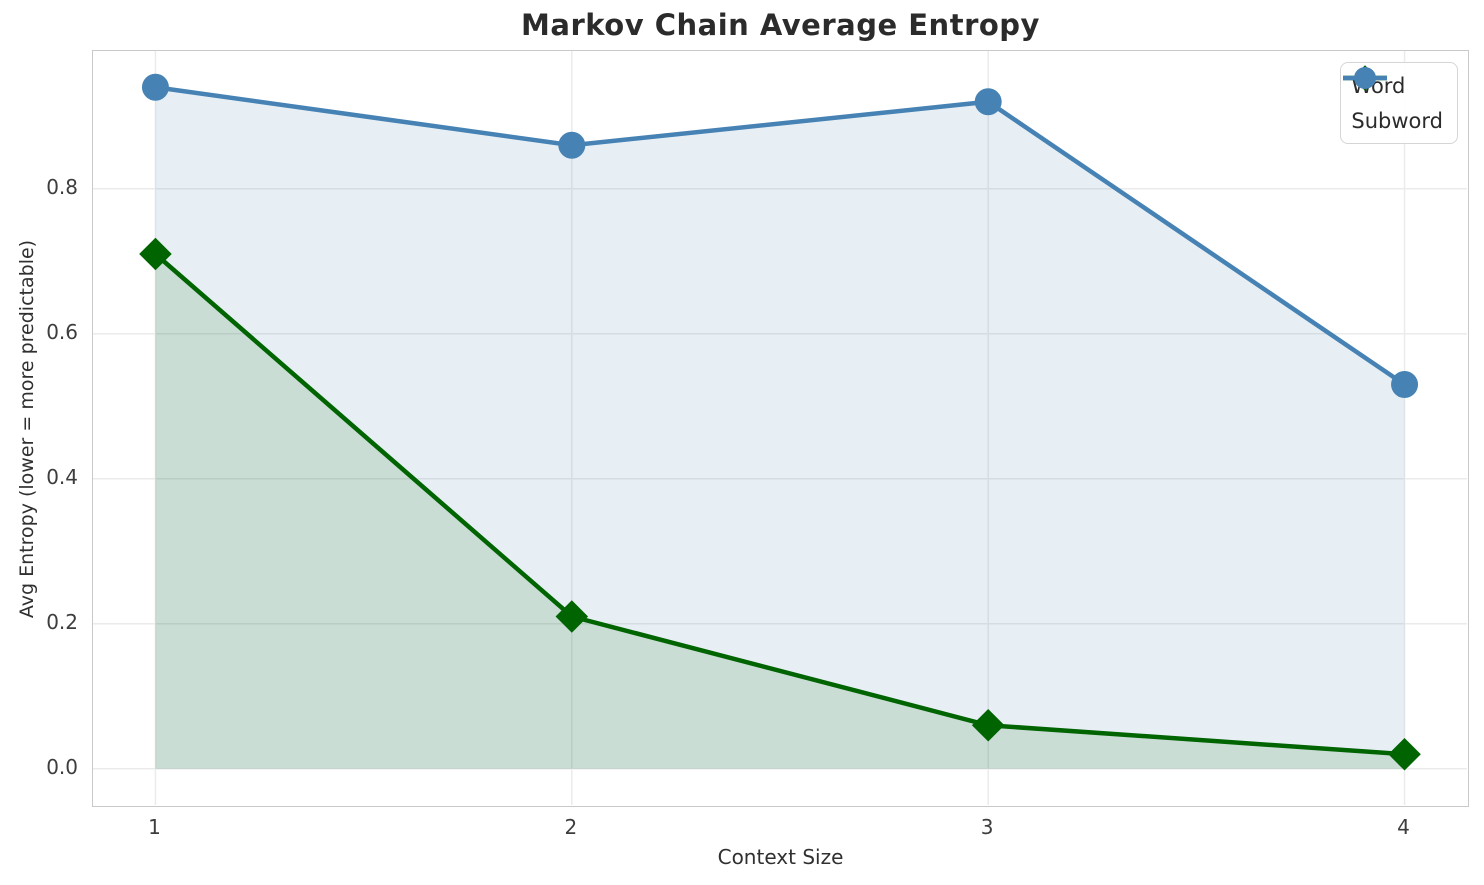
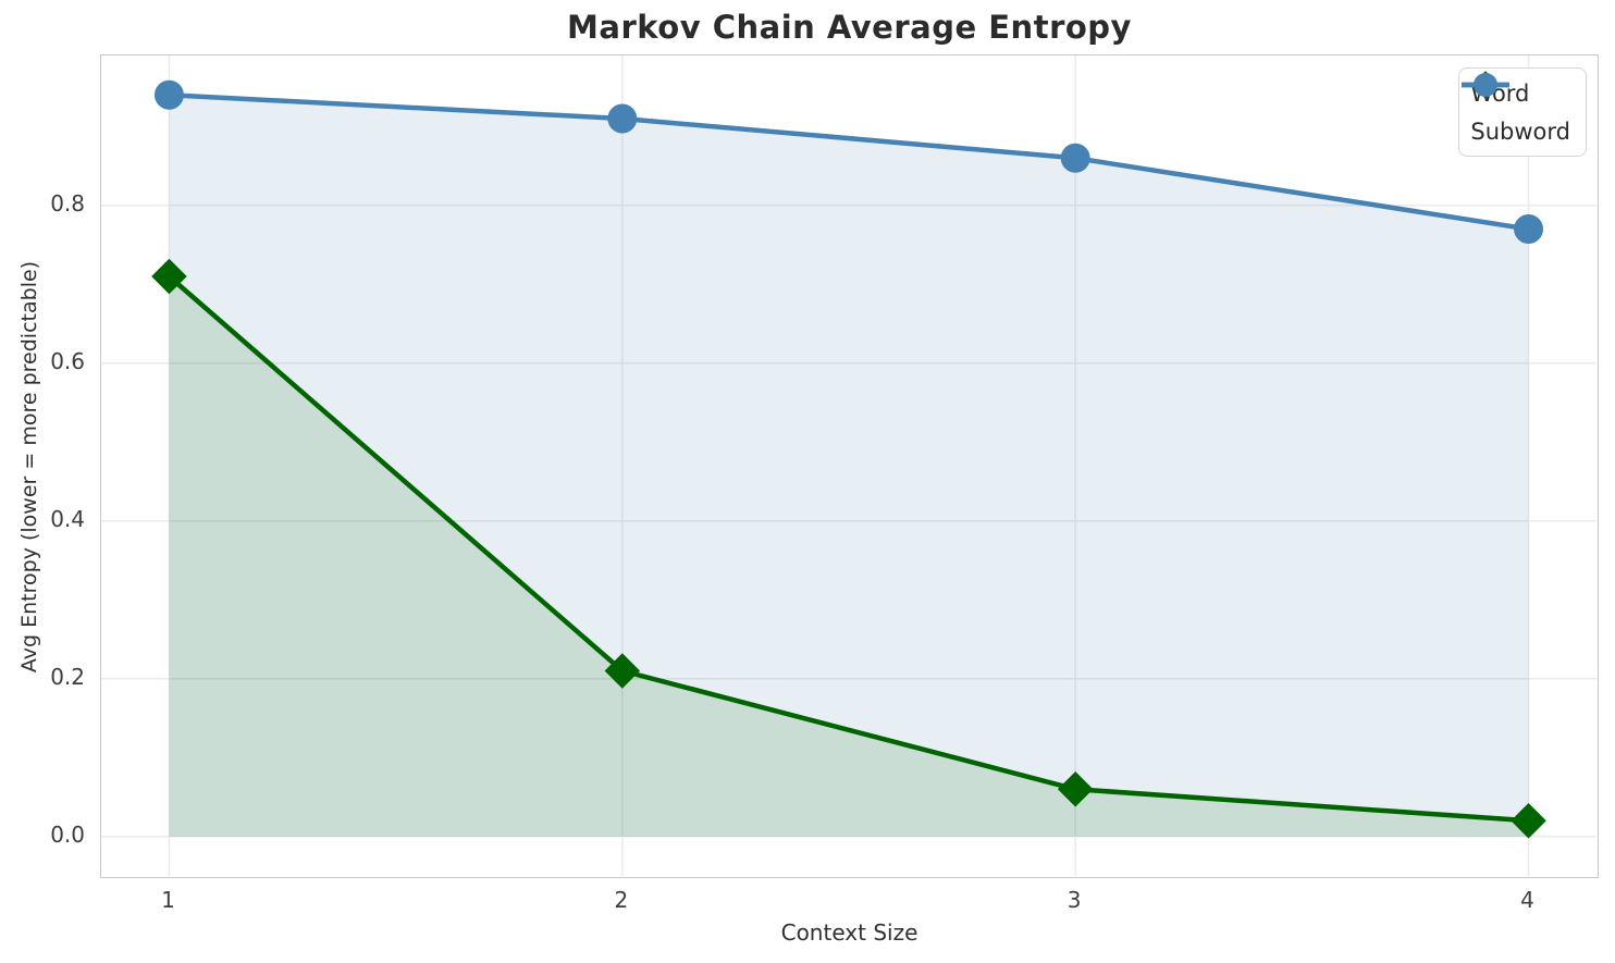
Subword/2: 0.86 -> 0.91
Subword/3: 0.92 -> 0.86
Subword/4: 0.53 -> 0.77
